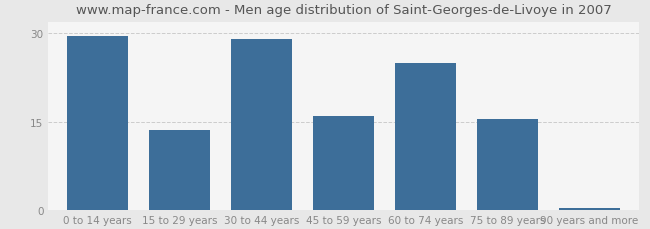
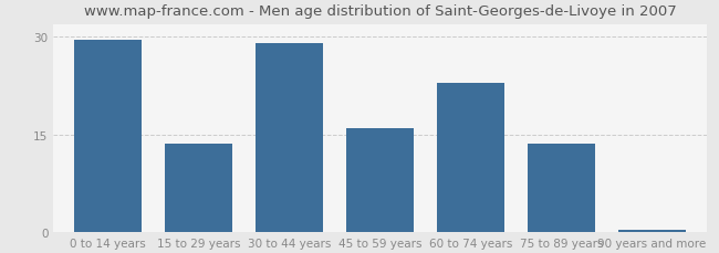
60 to 74 years: 25.0 -> 23.0
75 to 89 years: 15.4 -> 13.5
